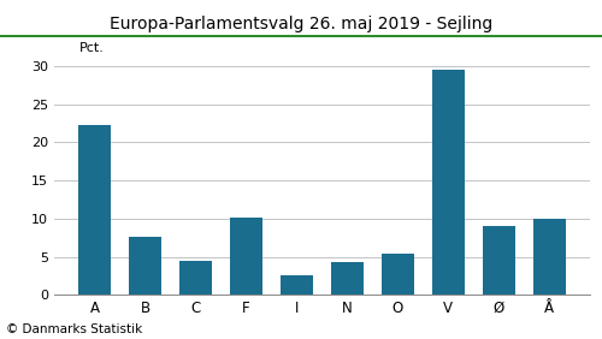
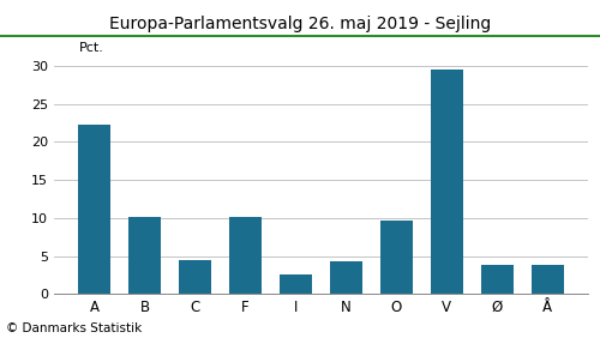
B: 7.6 -> 10.2
O: 5.4 -> 9.6
Ø: 9.0 -> 3.8
Å: 10.0 -> 3.9
